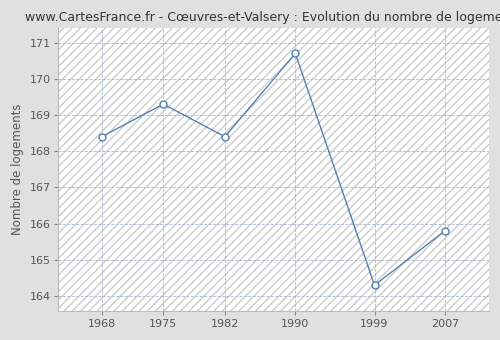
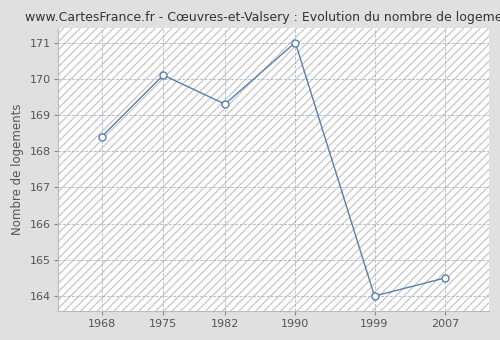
1975: 169.3 -> 170.1
1982: 168.4 -> 169.3
1990: 170.7 -> 171.0
1999: 164.3 -> 164.0
2007: 165.8 -> 164.5
